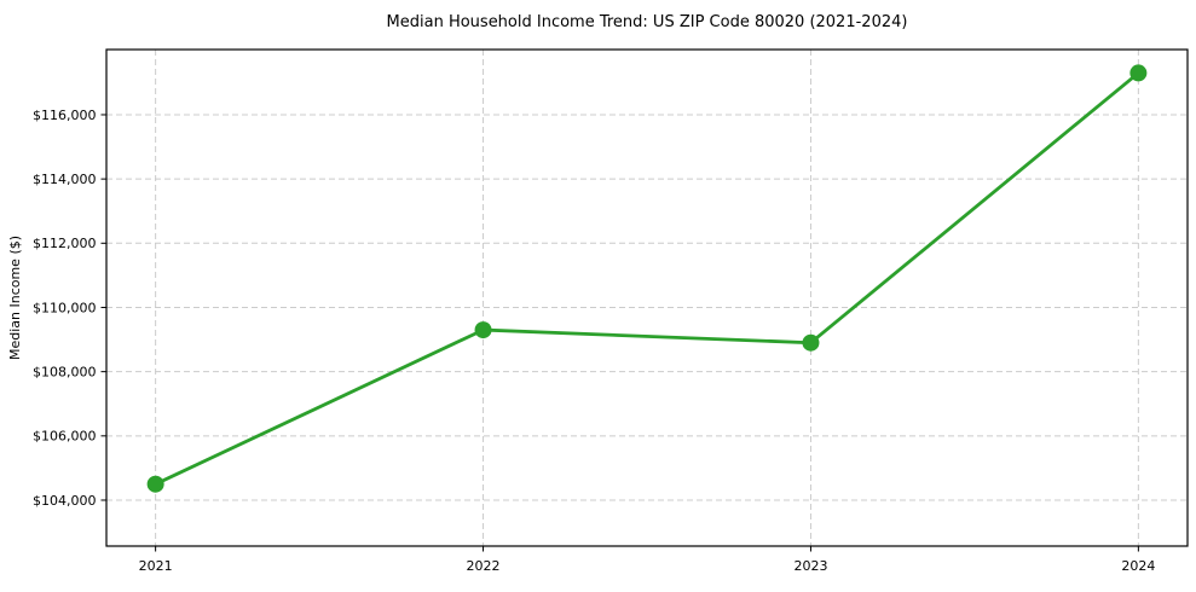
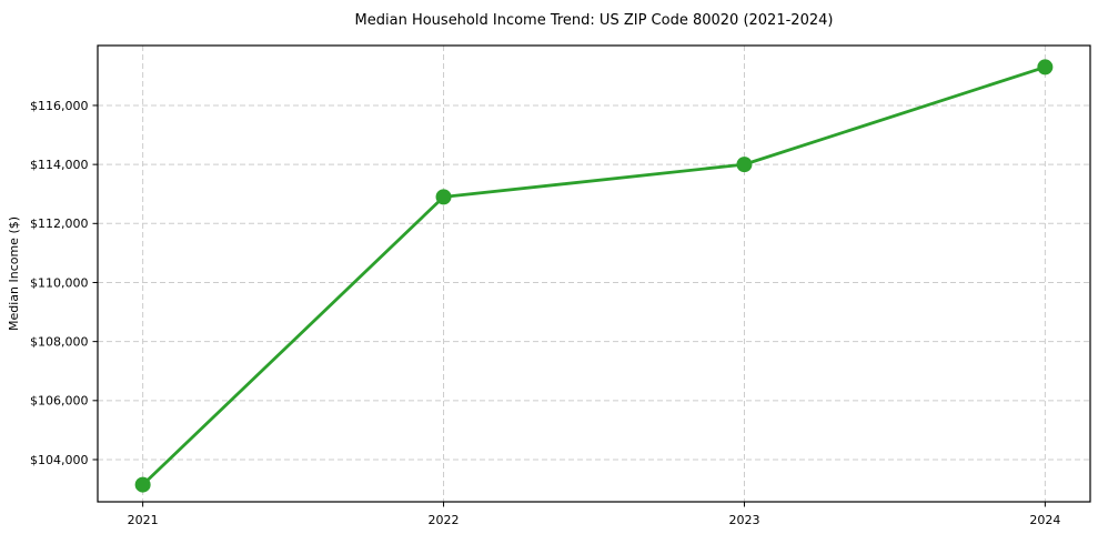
2021: $104500 -> $103200
2022: $109300 -> $112900
2023: $108900 -> $114000
